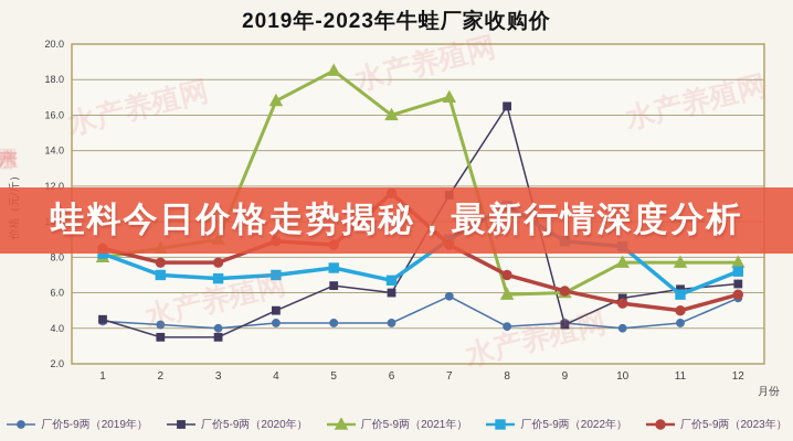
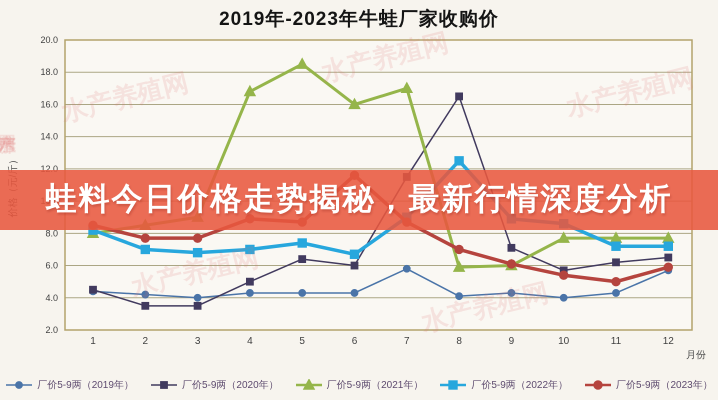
厂价5-9两（2022年）/8: 10.9 -> 12.5
厂价5-9两（2020年）/9: 4.2 -> 7.1
厂价5-9两（2022年）/11: 5.9 -> 7.2
